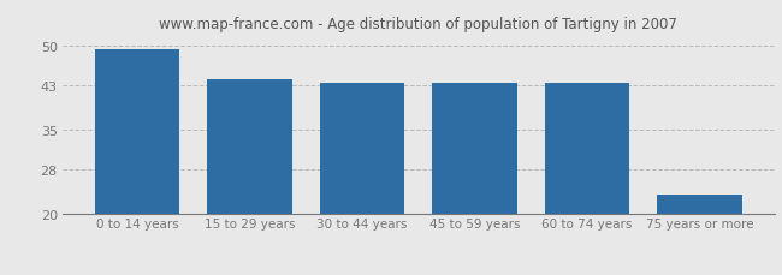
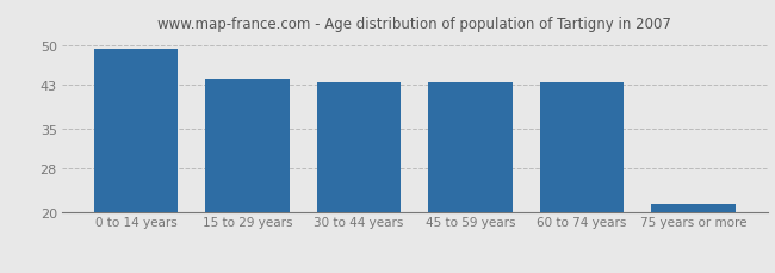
75 years or more: 23.5 -> 21.5
